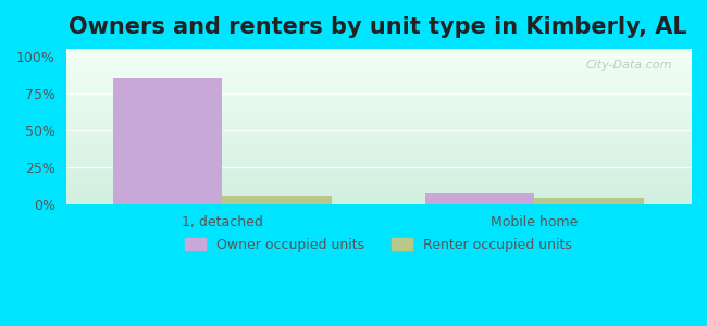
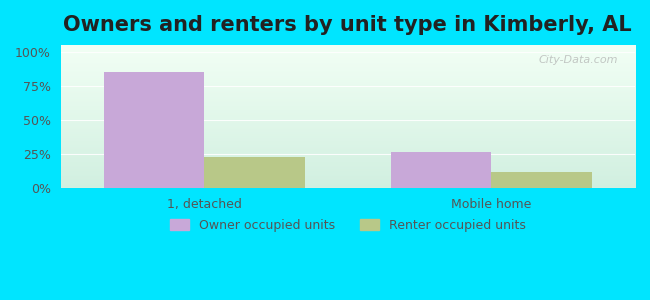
Renter occupied units/1, detached: 6% -> 23%
Owner occupied units/Mobile home: 8% -> 27%
Renter occupied units/Mobile home: 5% -> 12%
